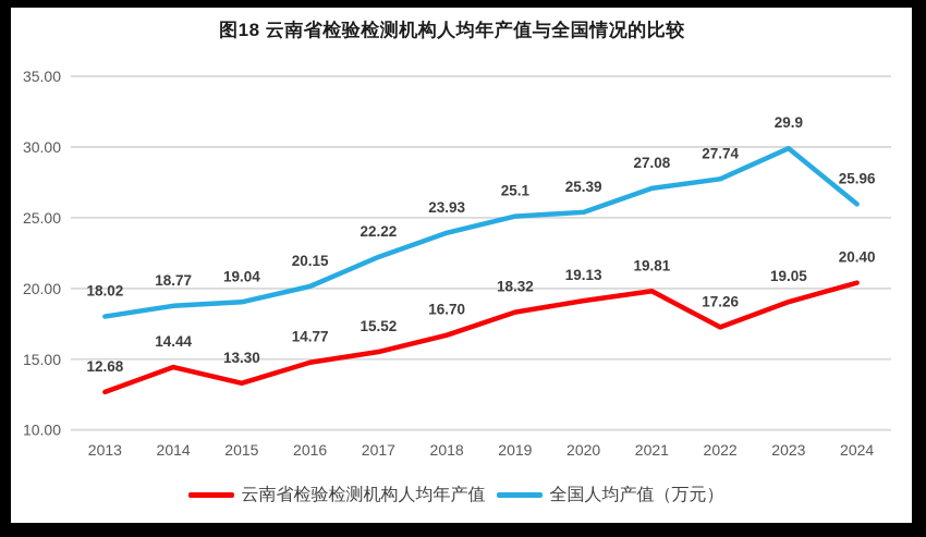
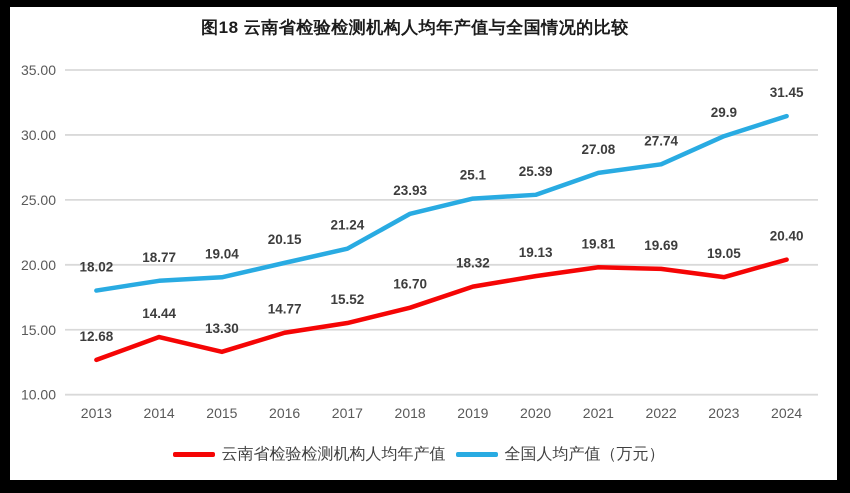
全国人均产值（万元）/2017: 22.22 -> 21.24
云南省检验检测机构人均年产值/2022: 17.26 -> 19.69
全国人均产值（万元）/2024: 25.96 -> 31.45
